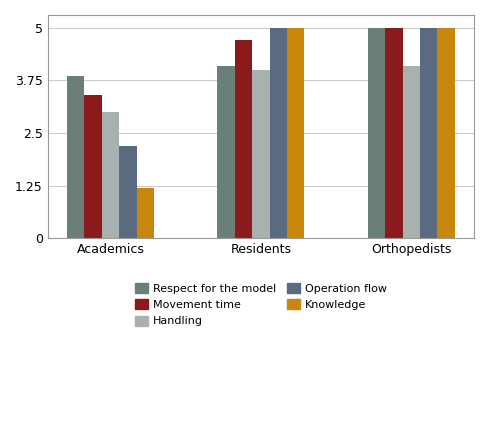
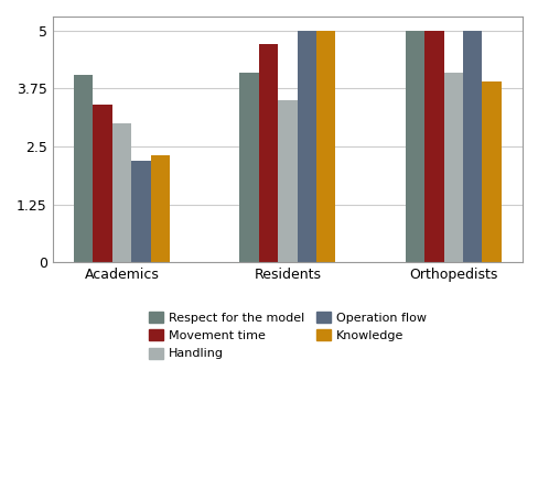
Respect for the model/Academics: 3.85 -> 4.05
Knowledge/Academics: 1.2 -> 2.3
Handling/Residents: 4.0 -> 3.5
Knowledge/Orthopedists: 5.0 -> 3.9
